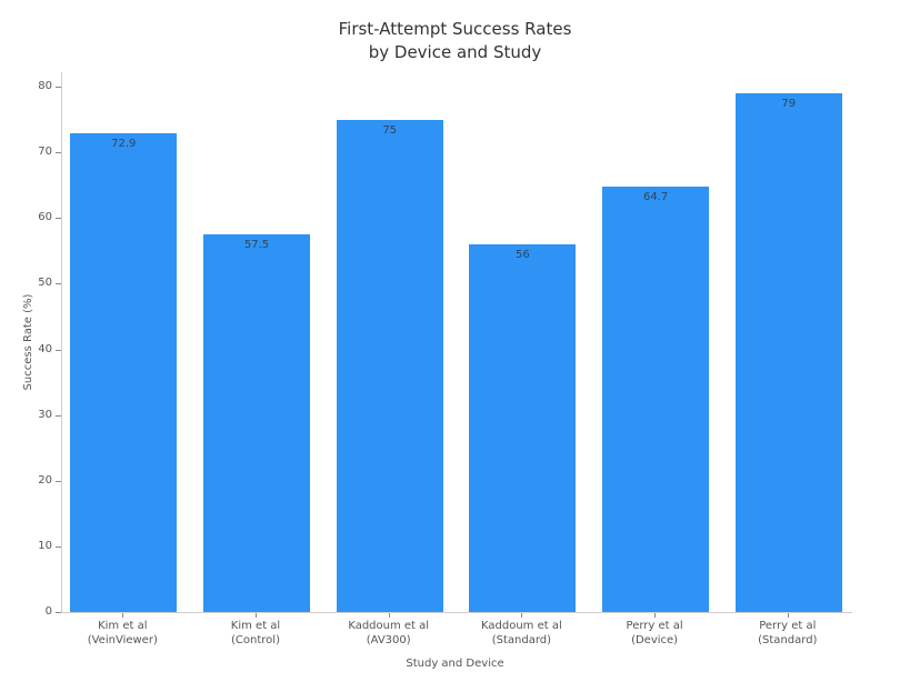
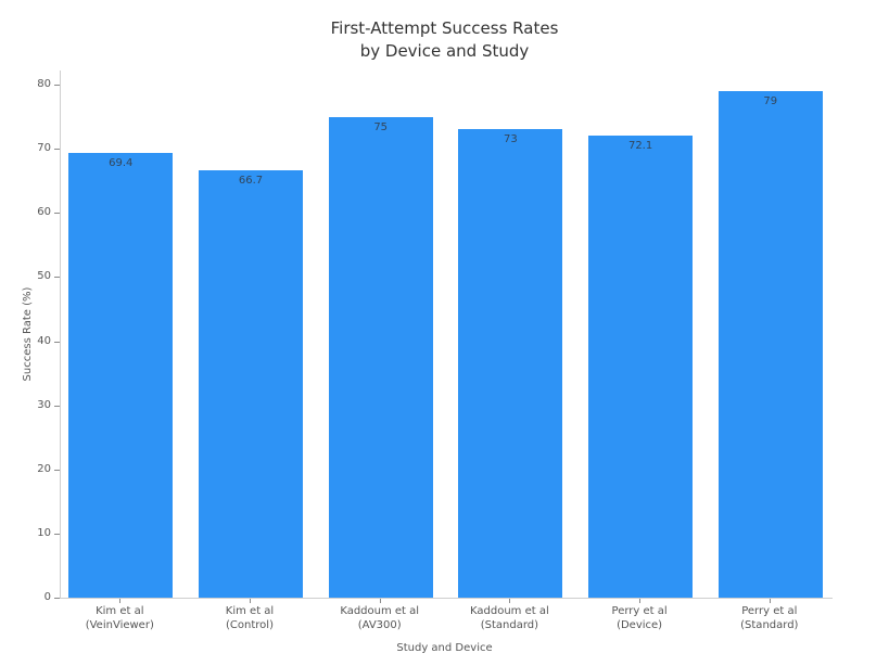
Kim et al (VeinViewer): 72.9 -> 69.4
Kim et al (Control): 57.5 -> 66.7
Kaddoum et al (Standard): 56 -> 73
Perry et al (Device): 64.7 -> 72.1
